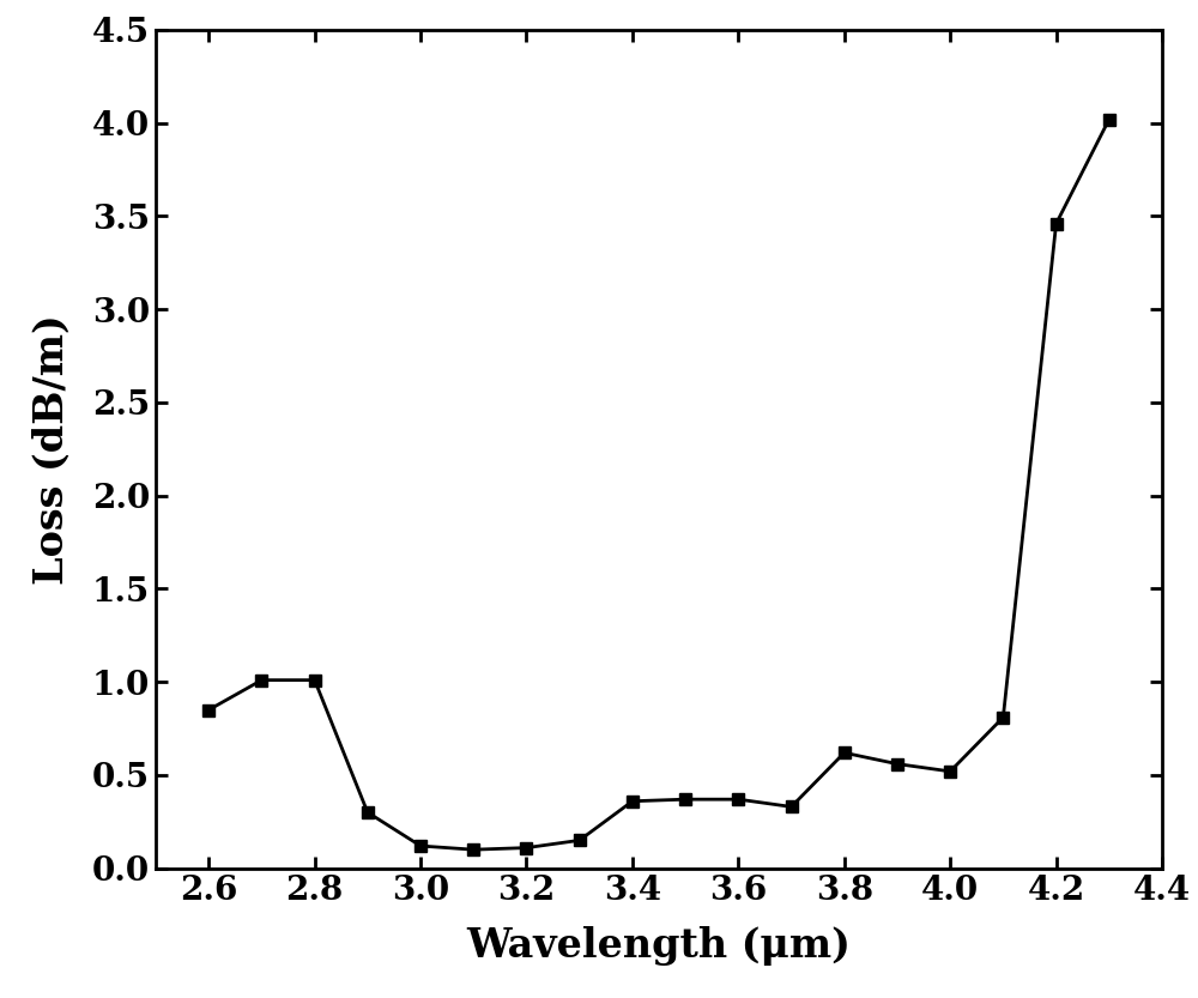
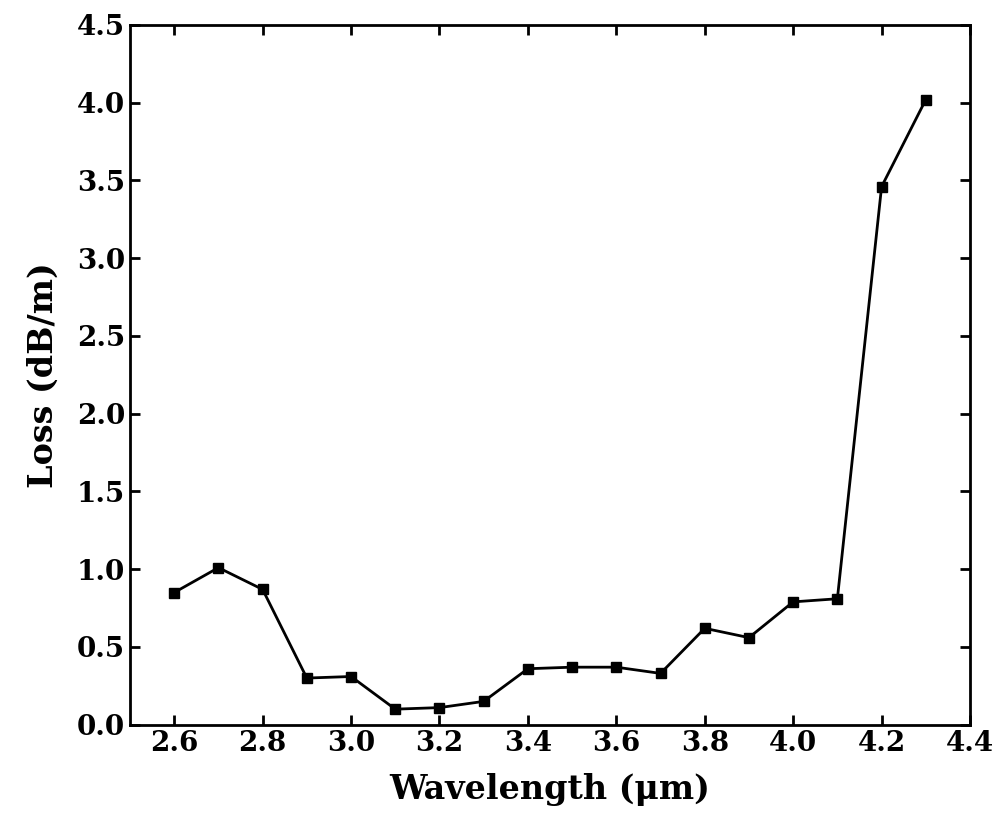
2.8: 1.01 -> 0.87
3.0: 0.12 -> 0.31
4.0: 0.52 -> 0.79
